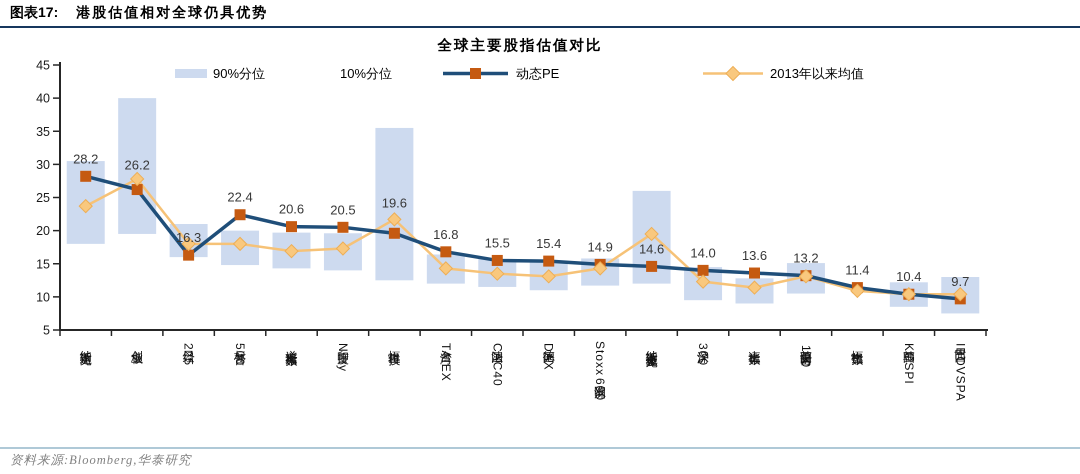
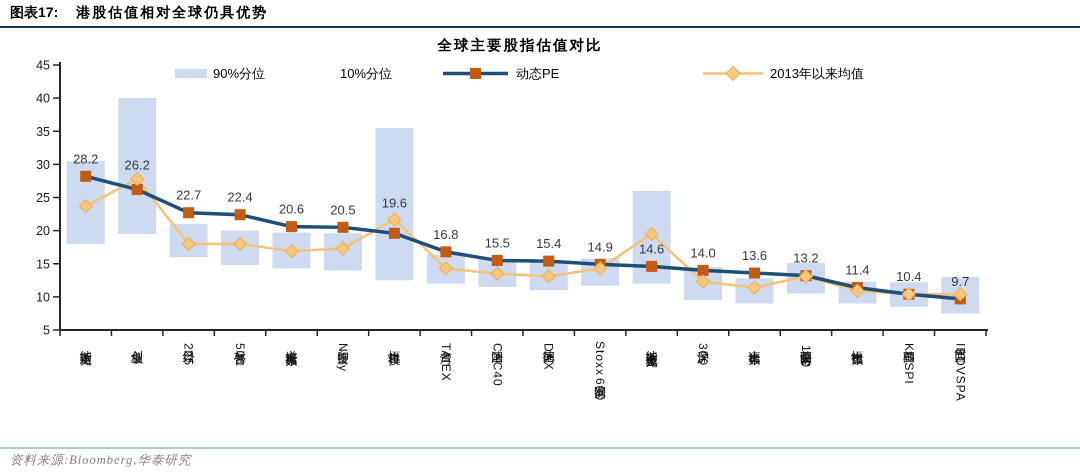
动态PE/日经225: 16.3 -> 22.7
90%分位/恒生指数: 9 -> 12
